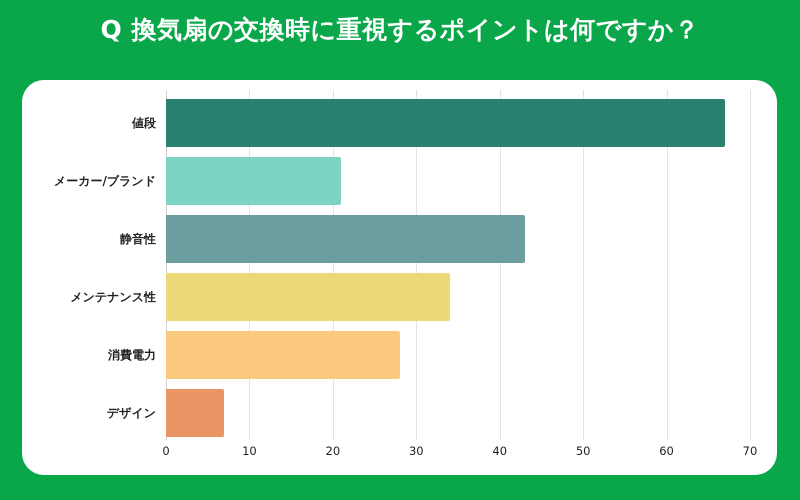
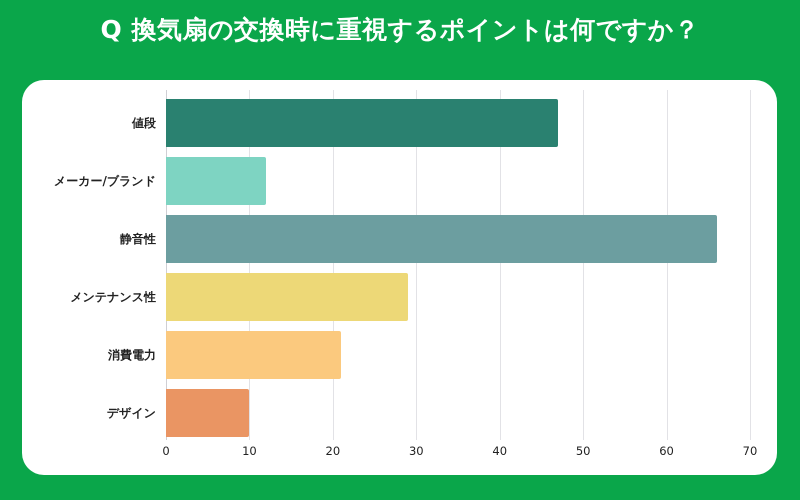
値段: 67 -> 47
メーカー/ブランド: 21 -> 12
静音性: 43 -> 66
メンテナンス性: 34 -> 29
消費電力: 28 -> 21
デザイン: 7 -> 10
